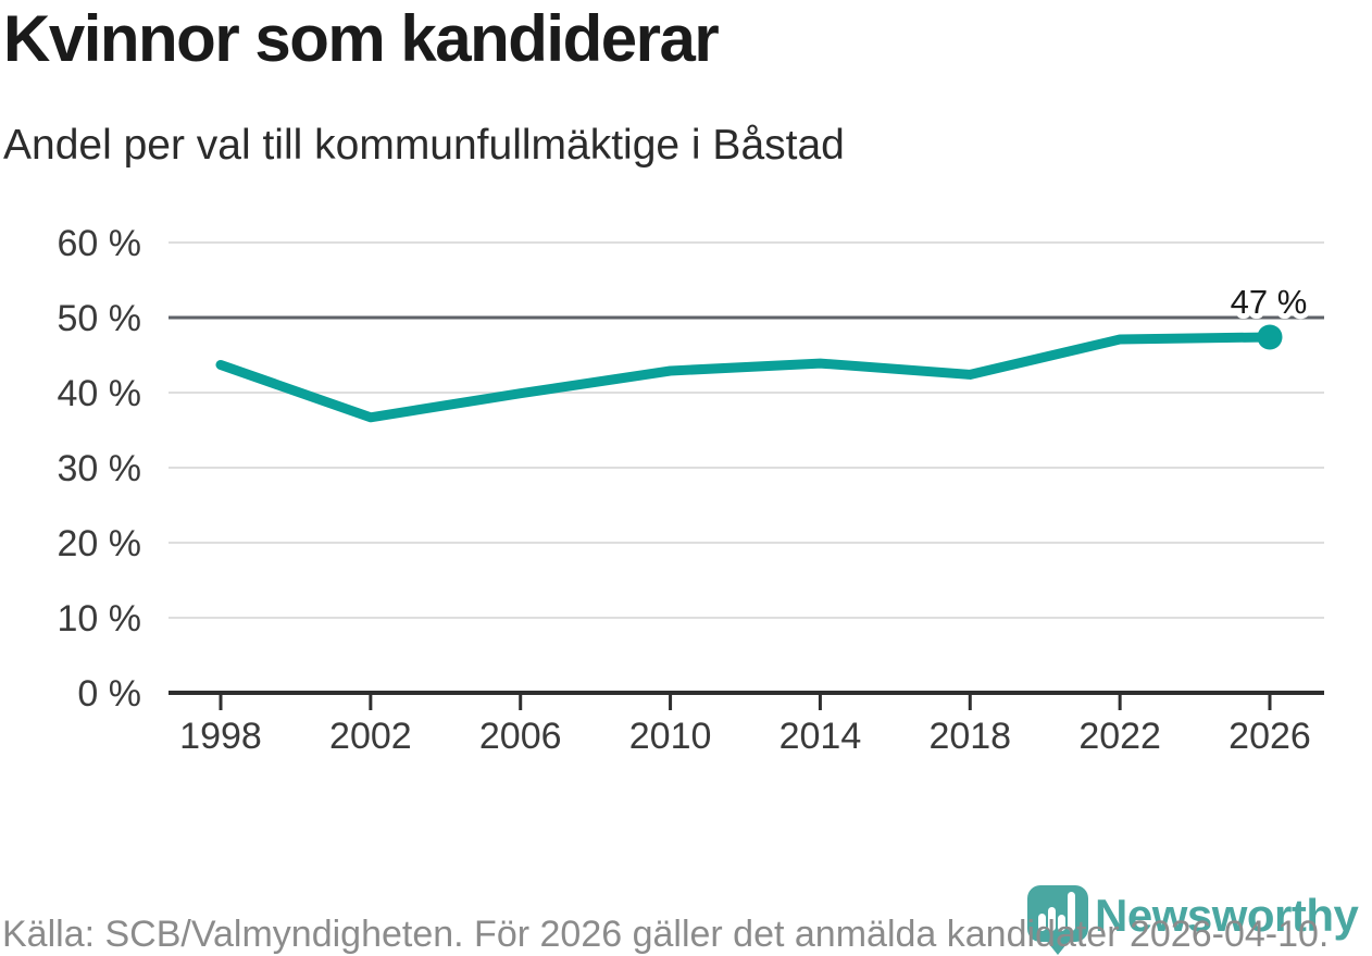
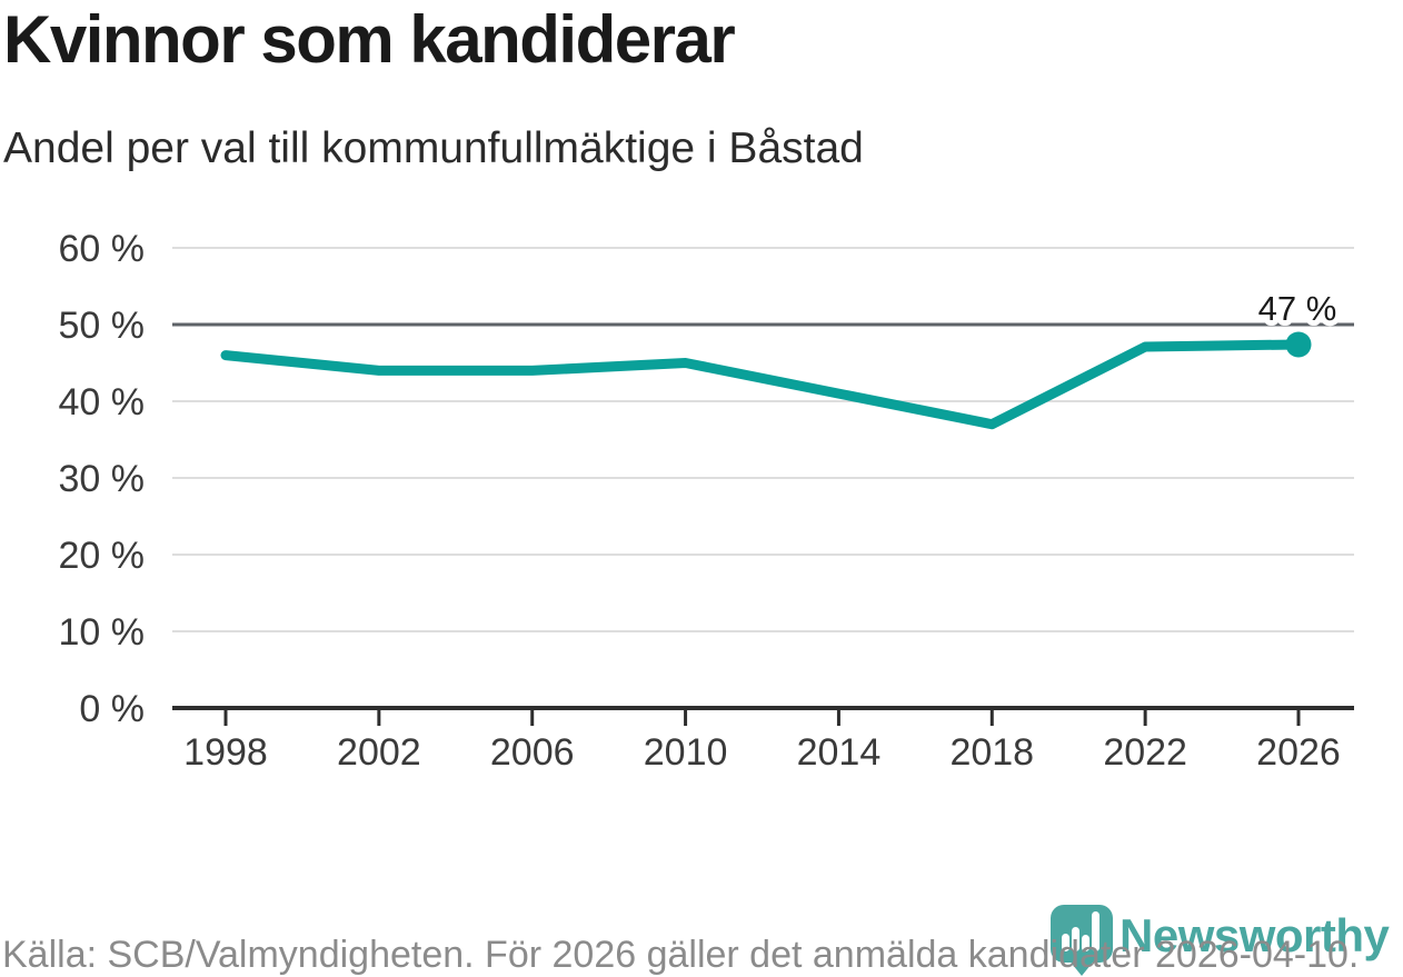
1998: 44% -> 46%
2002: 37% -> 44%
2006: 40% -> 44%
2010: 43% -> 45%
2014: 44% -> 41%
2018: 42% -> 37%
